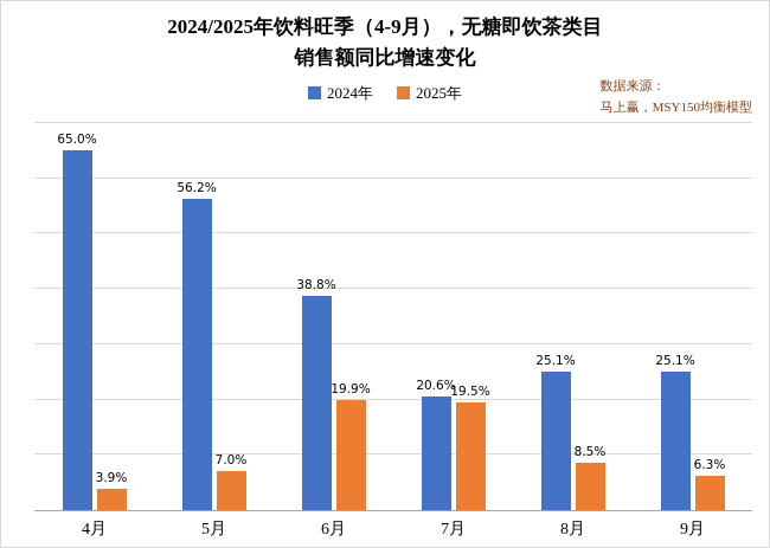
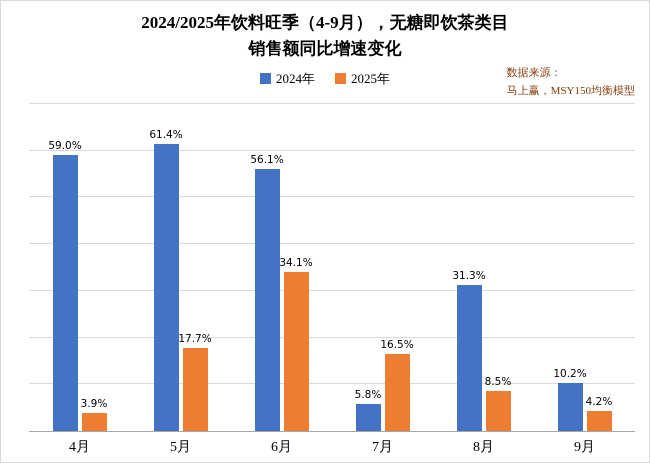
2024年/4月: 65.0% -> 59.0%
2024年/5月: 56.2% -> 61.4%
2025年/5月: 7.0% -> 17.7%
2024年/6月: 38.8% -> 56.1%
2025年/6月: 19.9% -> 34.1%
2024年/7月: 20.6% -> 5.8%
2025年/7月: 19.5% -> 16.5%
2024年/8月: 25.1% -> 31.3%
2024年/9月: 25.1% -> 10.2%
2025年/9月: 6.3% -> 4.2%
